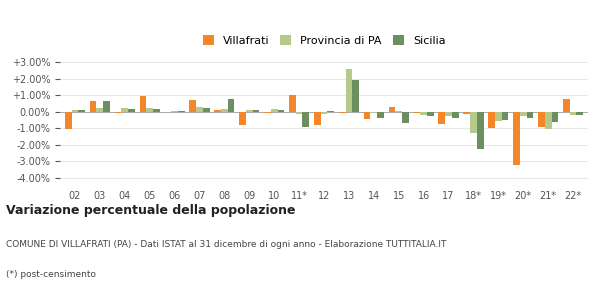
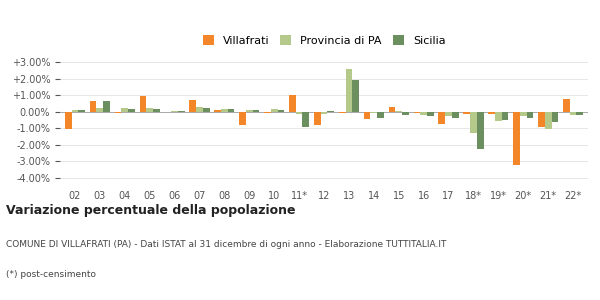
Sicilia/08: 0.8% -> 0.2%
Sicilia/15: -0.7% -> -0.2%
Villafrati/19*: -1.0% -> -0.1%
